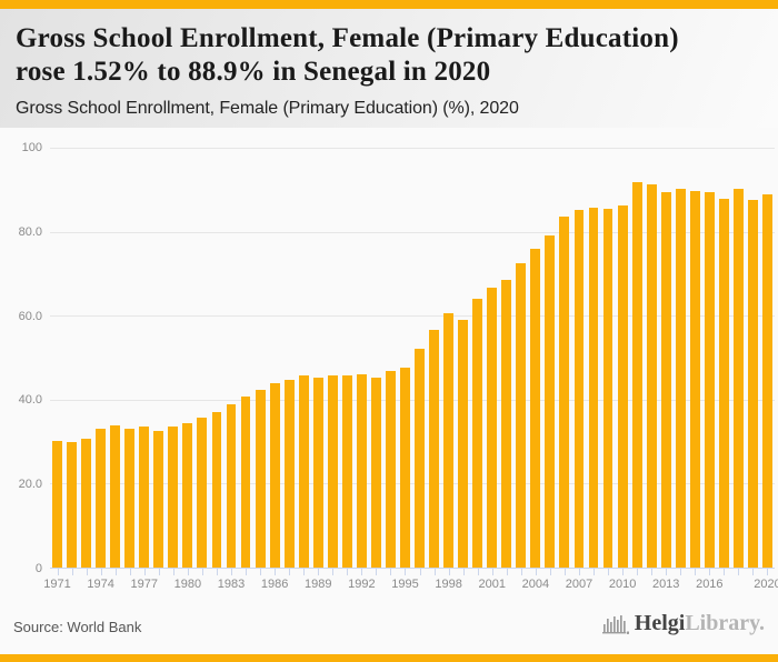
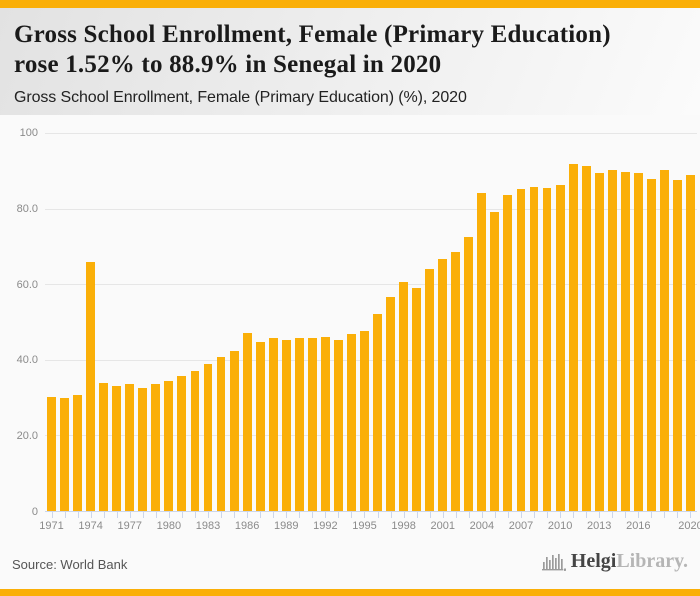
1974: 33 -> 66
1986: 44 -> 47
2004: 76 -> 84
